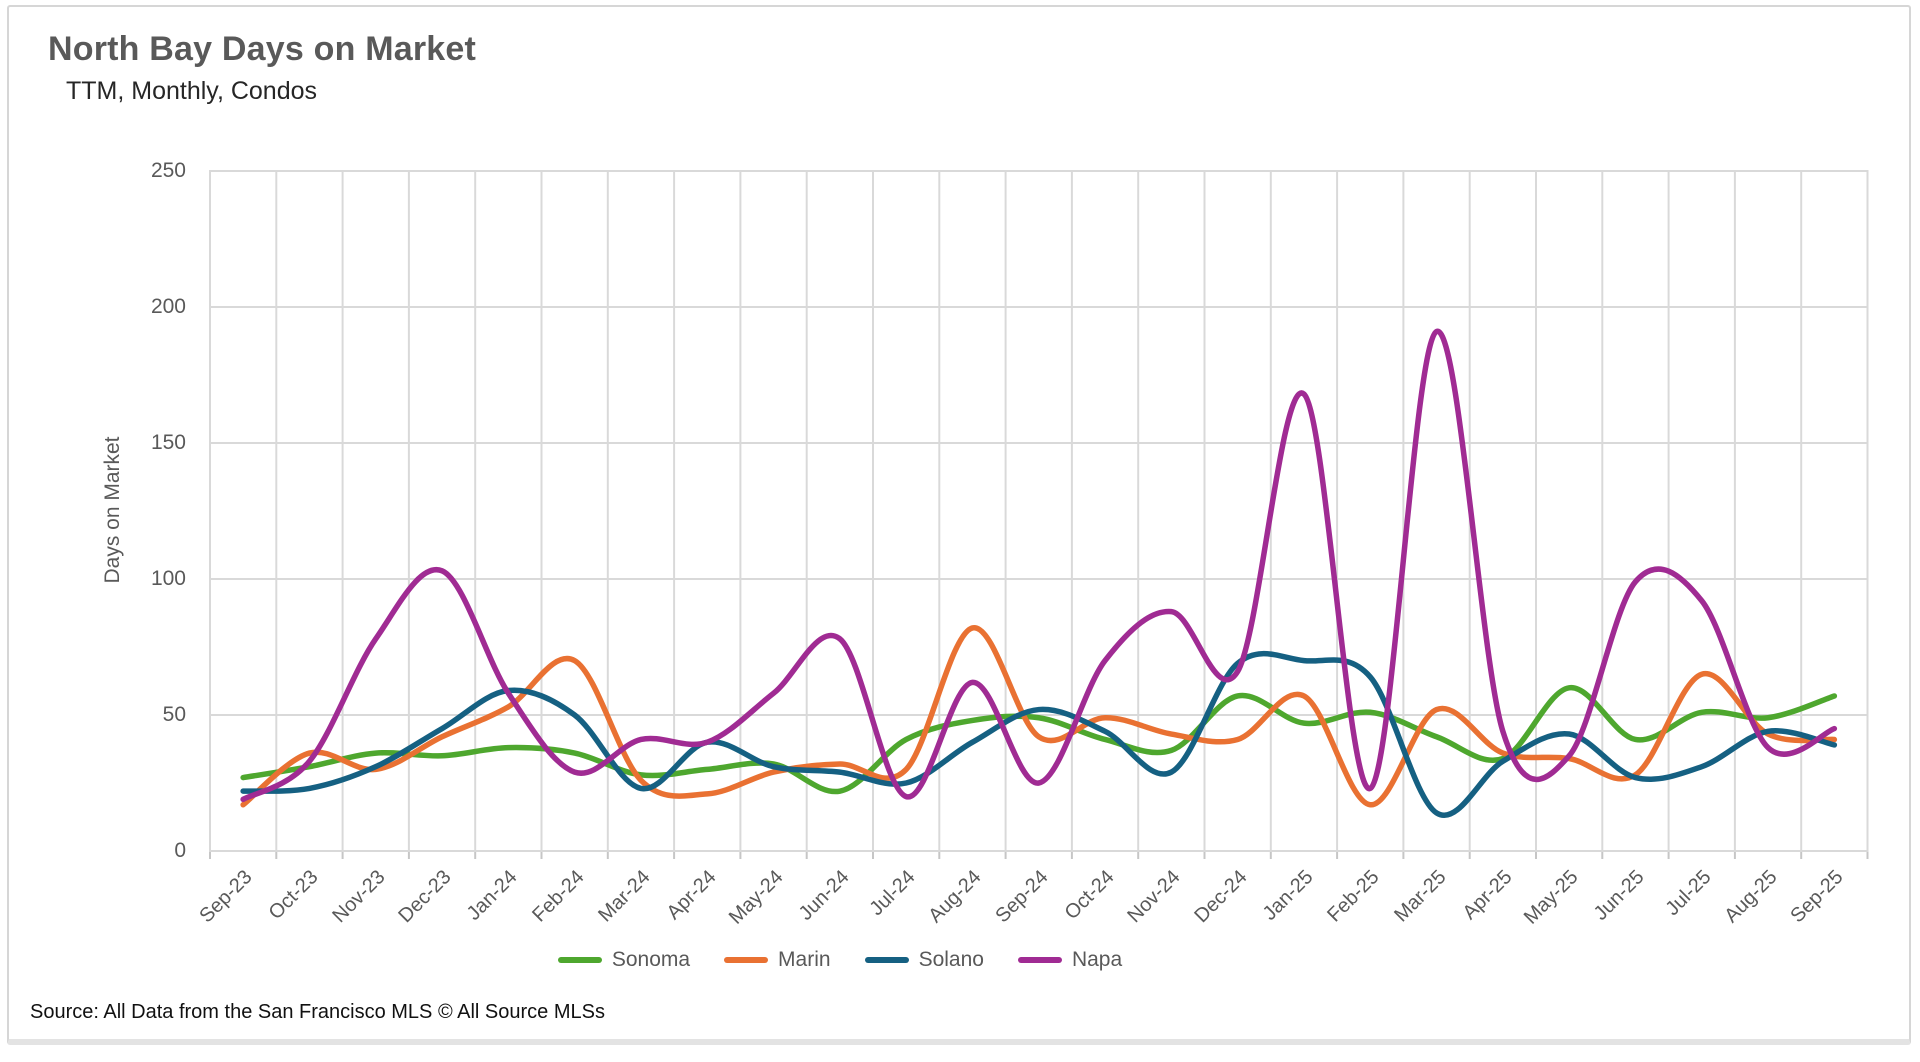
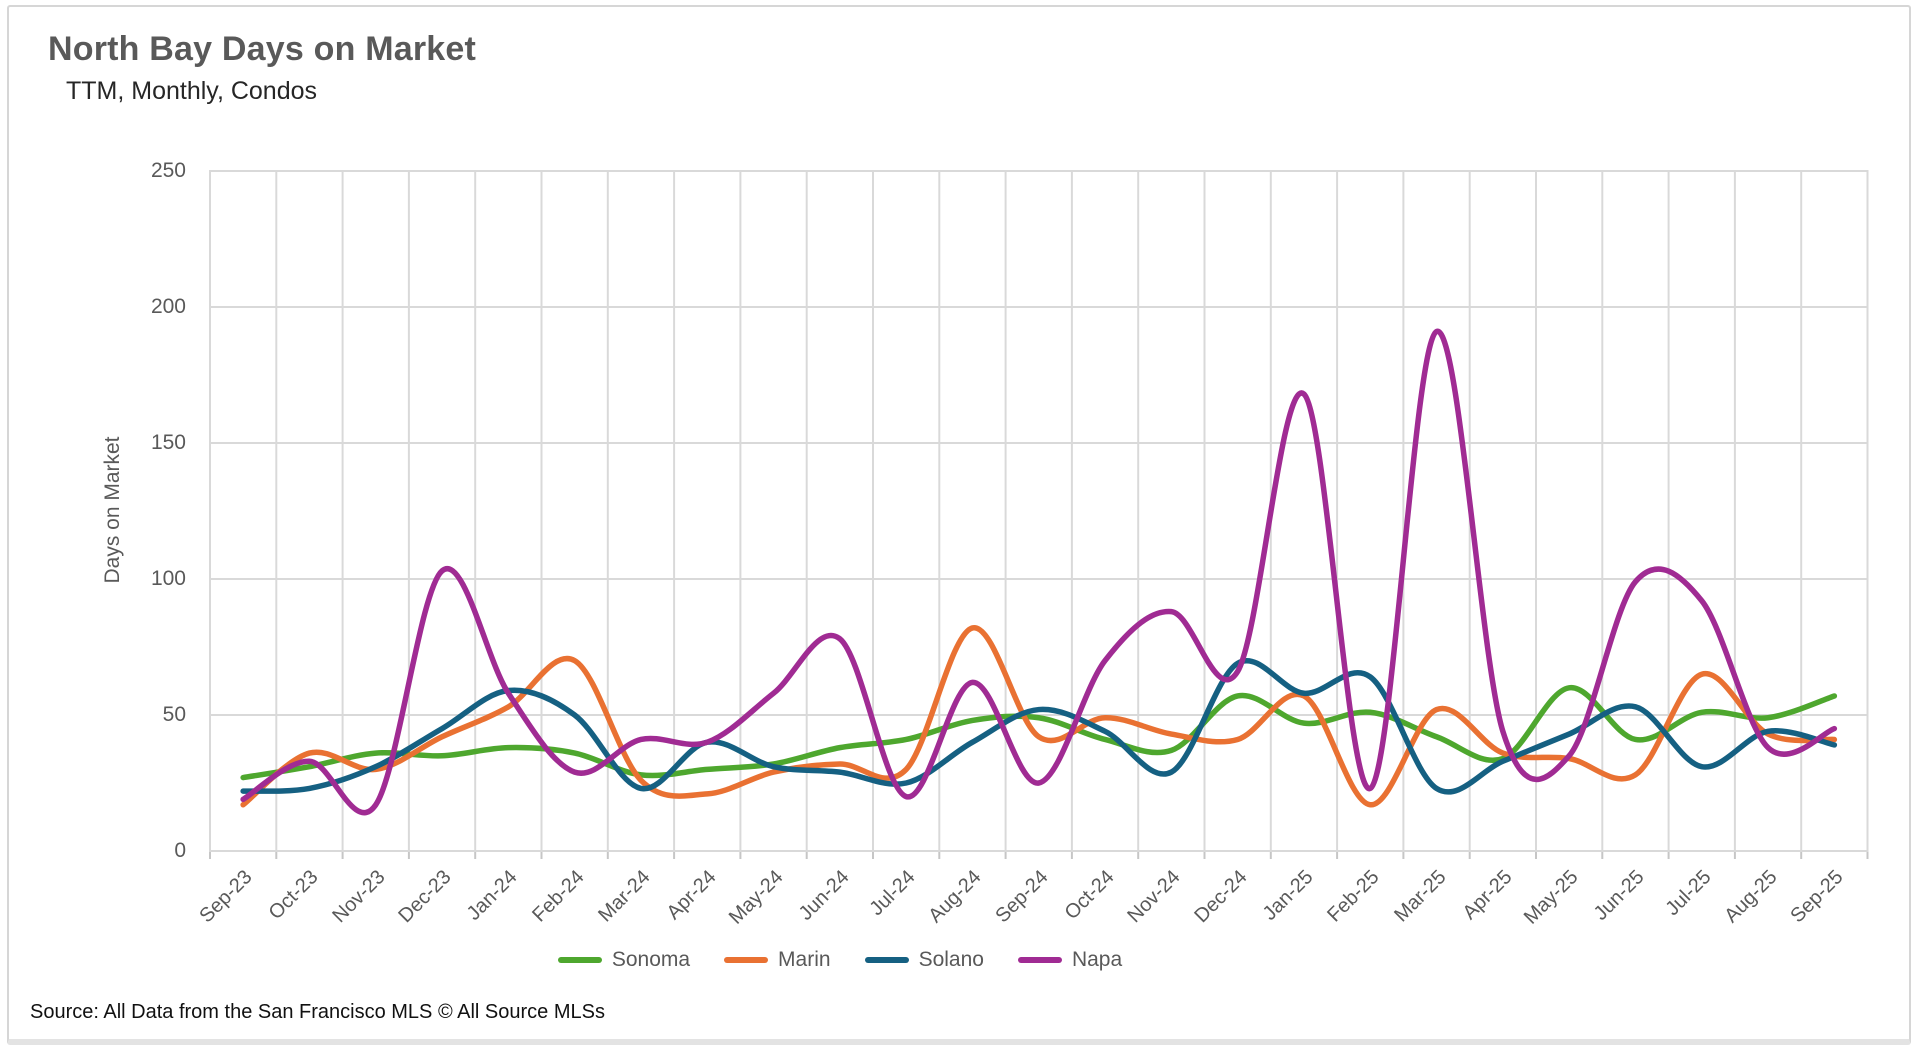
Napa/Nov-23: 78 -> 17
Sonoma/Jun-24: 22 -> 38
Solano/Jan-25: 70 -> 58
Solano/Mar-25: 14 -> 23
Solano/Jun-25: 27 -> 53
